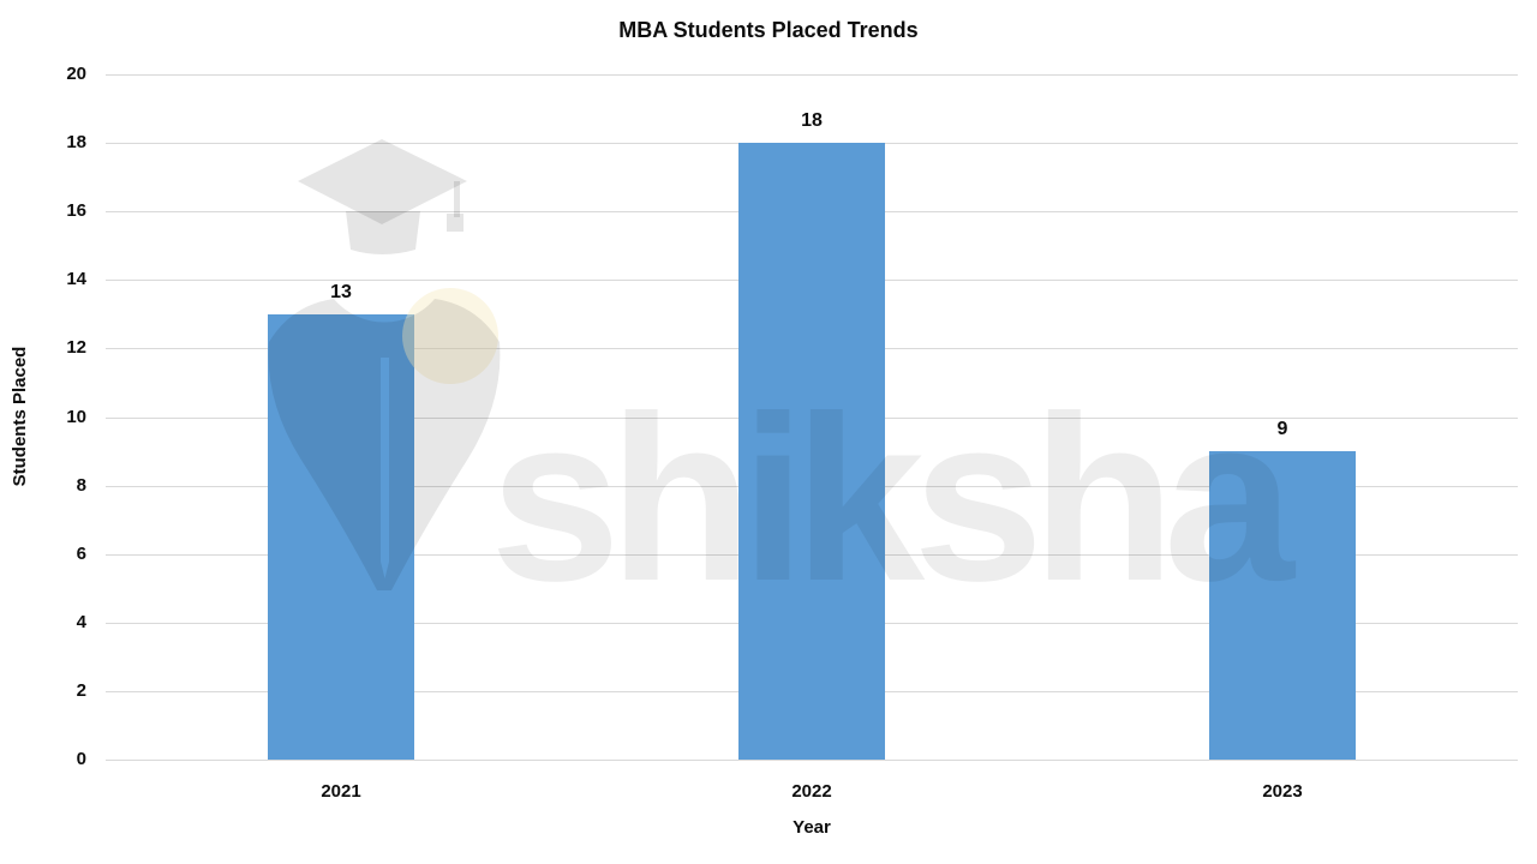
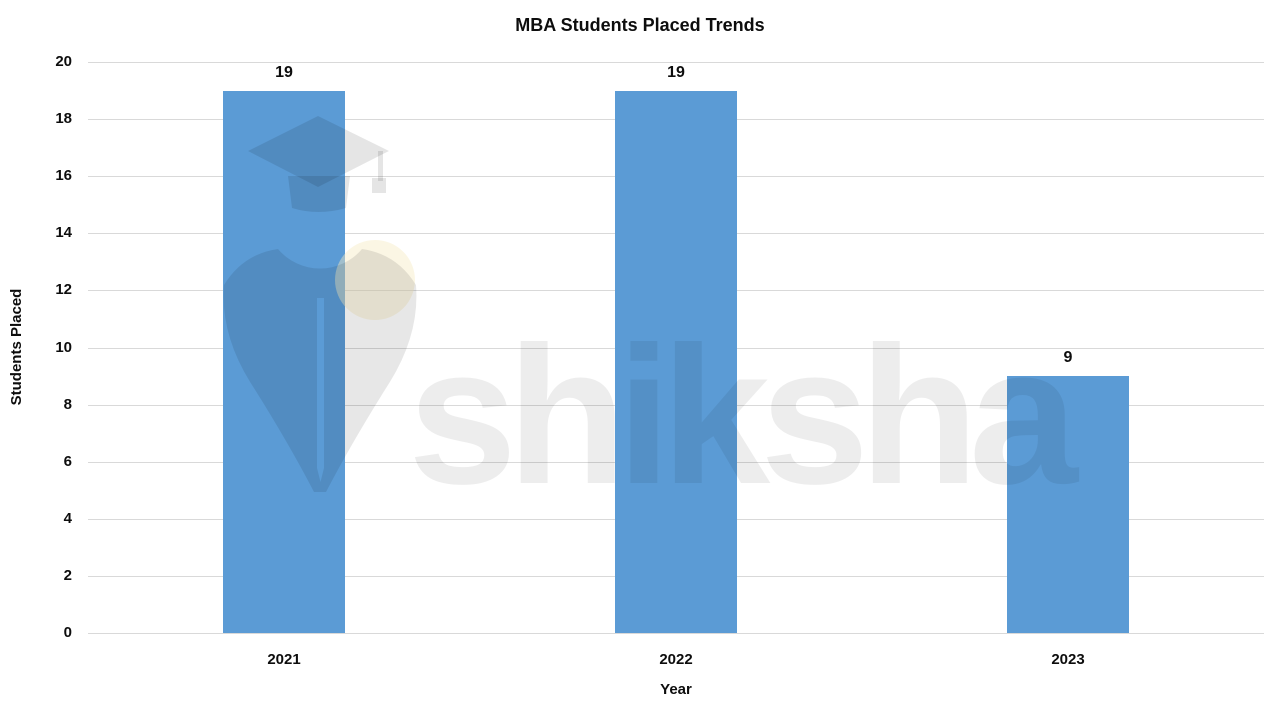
2021: 13 -> 19
2022: 18 -> 19
